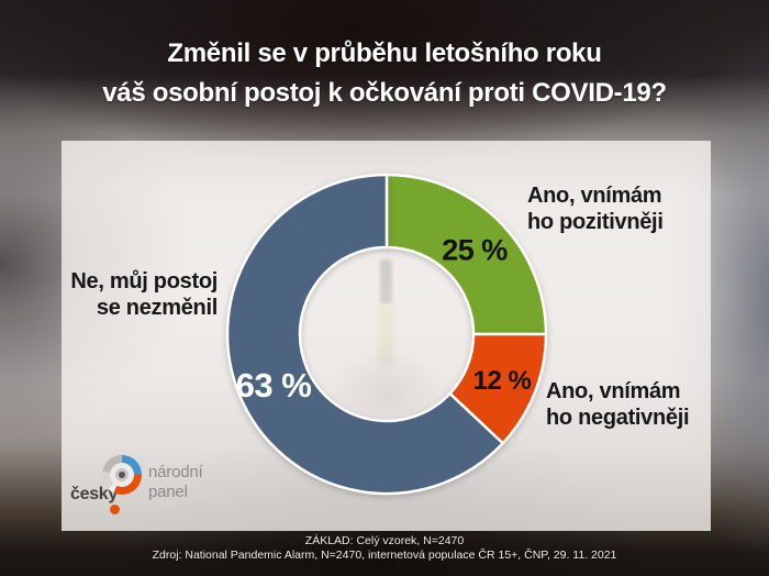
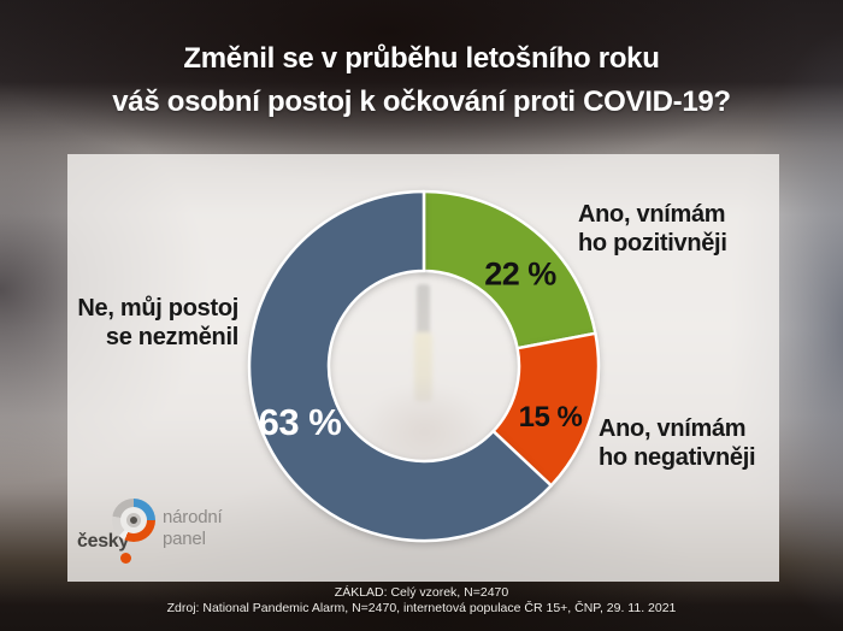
Ano, vnímám ho pozitivněji: 25 -> 22
Ano, vnímám ho negativněji: 12 -> 15
